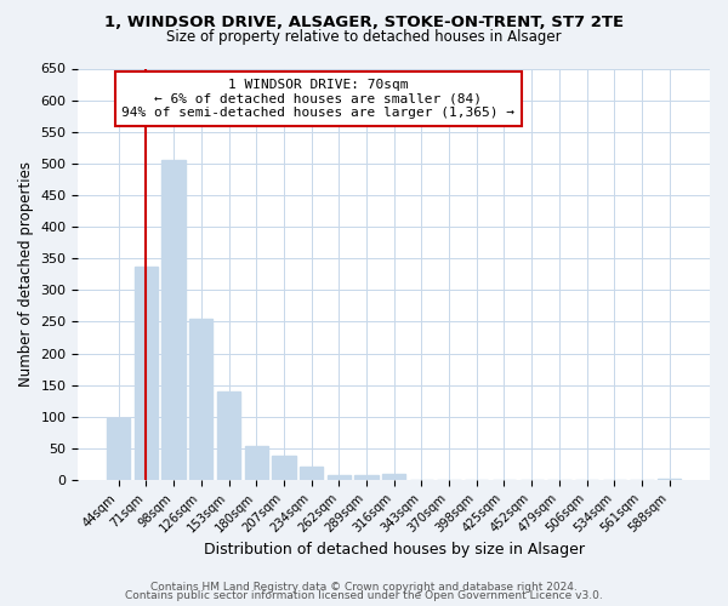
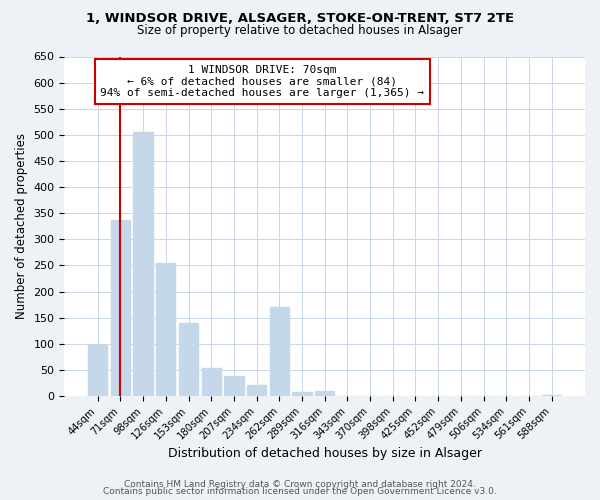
262sqm: 7 -> 170
